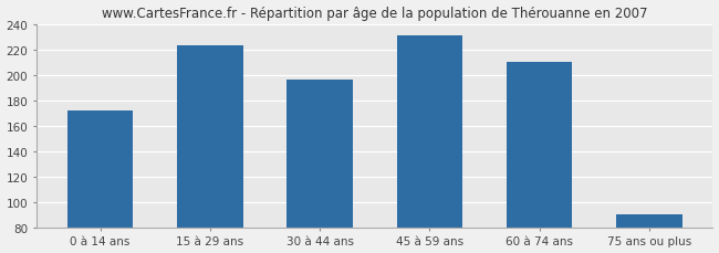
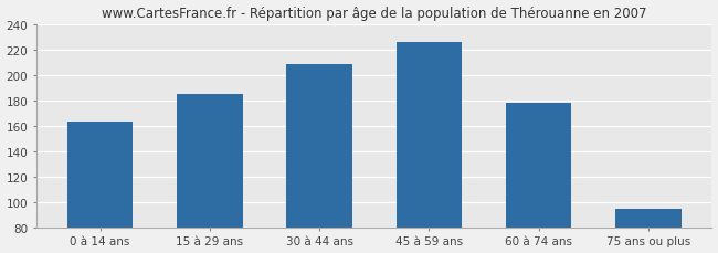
0 à 14 ans: 172 -> 163
15 à 29 ans: 223 -> 185
30 à 44 ans: 196 -> 208
45 à 59 ans: 231 -> 226
60 à 74 ans: 210 -> 178
75 ans ou plus: 90 -> 95
